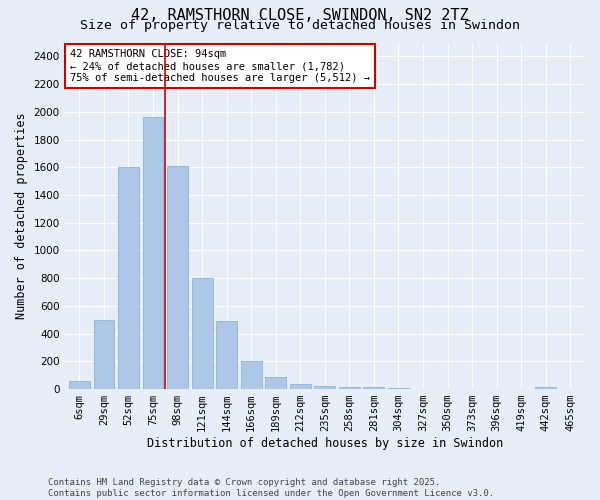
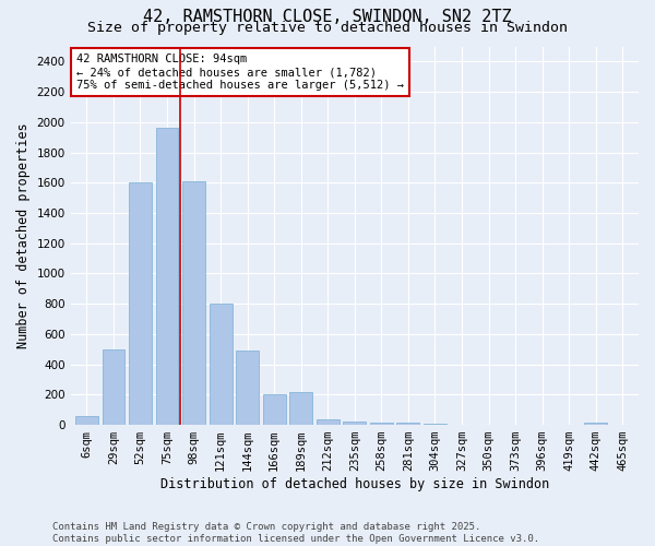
189sqm: 90 -> 220
